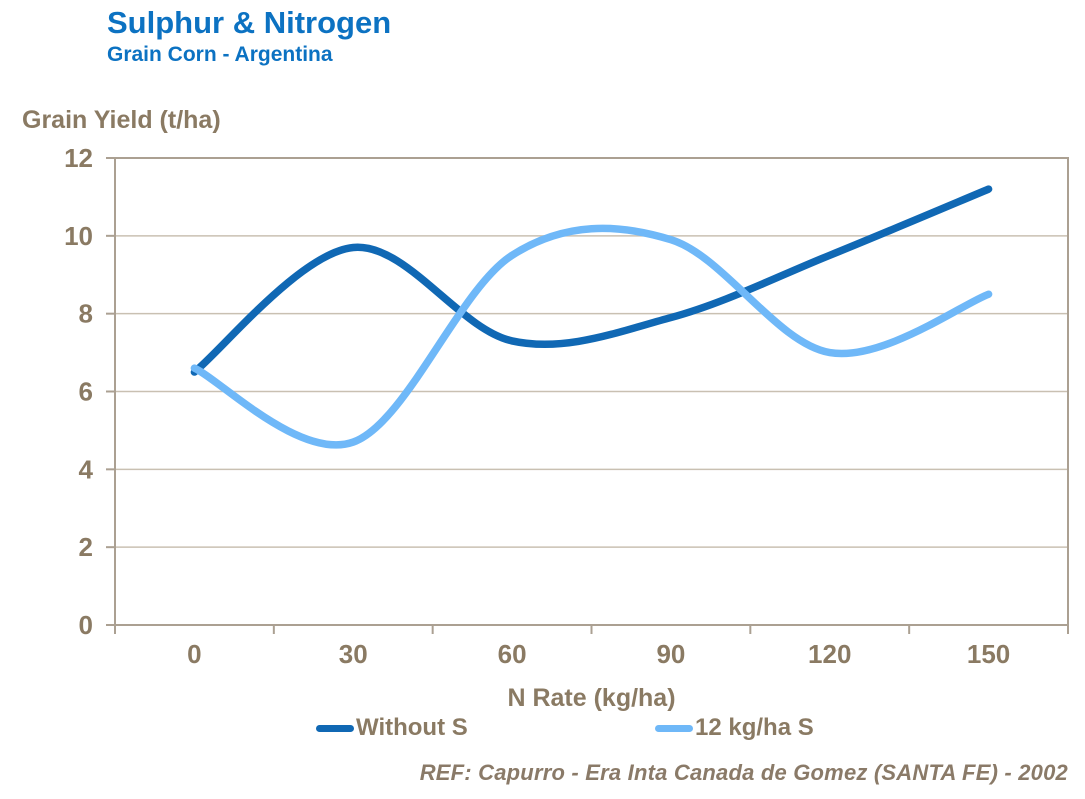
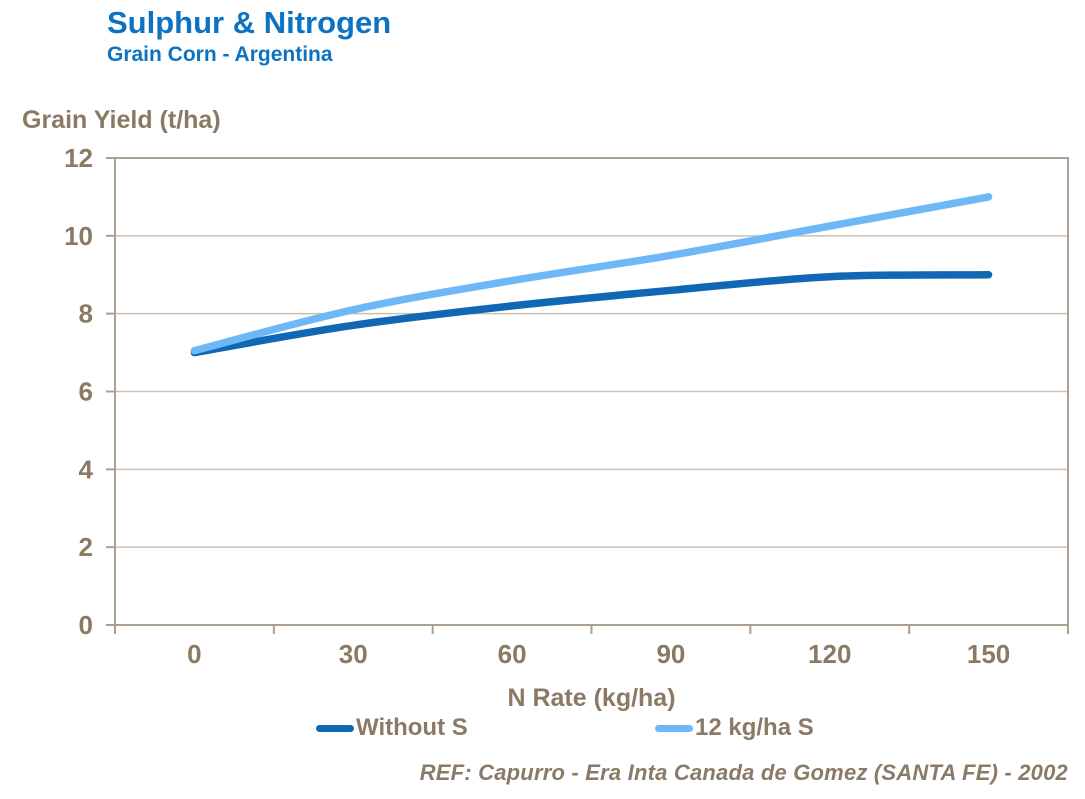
Without S/0: 6.5 -> 7.0
12 kg/ha S/0: 6.6 -> 7.0
Without S/30: 9.7 -> 7.7
12 kg/ha S/30: 4.7 -> 8.1
Without S/60: 7.3 -> 8.2
12 kg/ha S/60: 9.5 -> 8.8
Without S/90: 7.9 -> 8.6
12 kg/ha S/90: 9.9 -> 9.5
Without S/120: 9.5 -> 8.9
12 kg/ha S/120: 7.0 -> 10.2
Without S/150: 11.2 -> 9.0
12 kg/ha S/150: 8.5 -> 11.0
